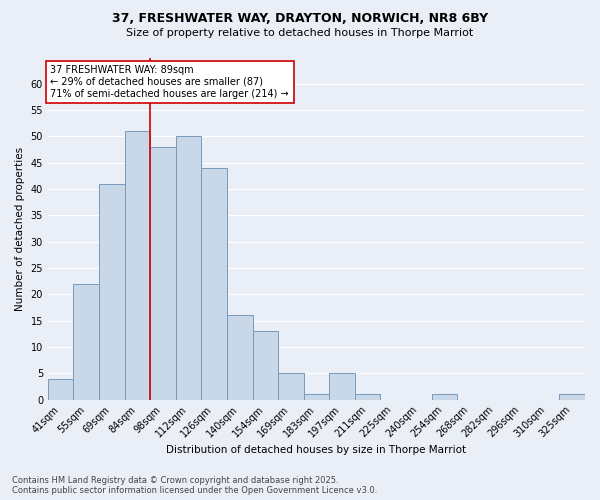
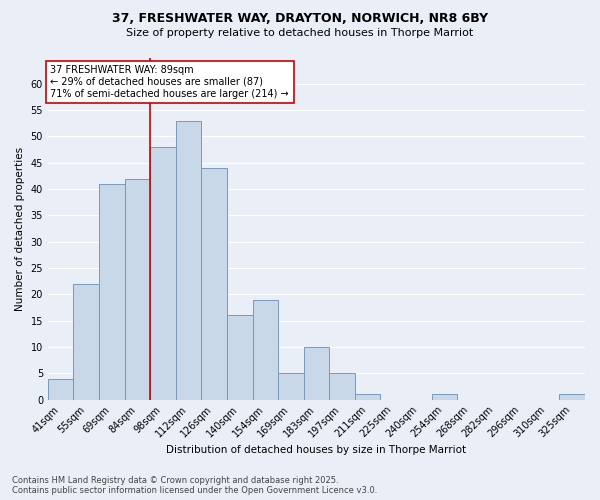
84sqm: 51 -> 42
112sqm: 50 -> 53
154sqm: 13 -> 19
183sqm: 1 -> 10
